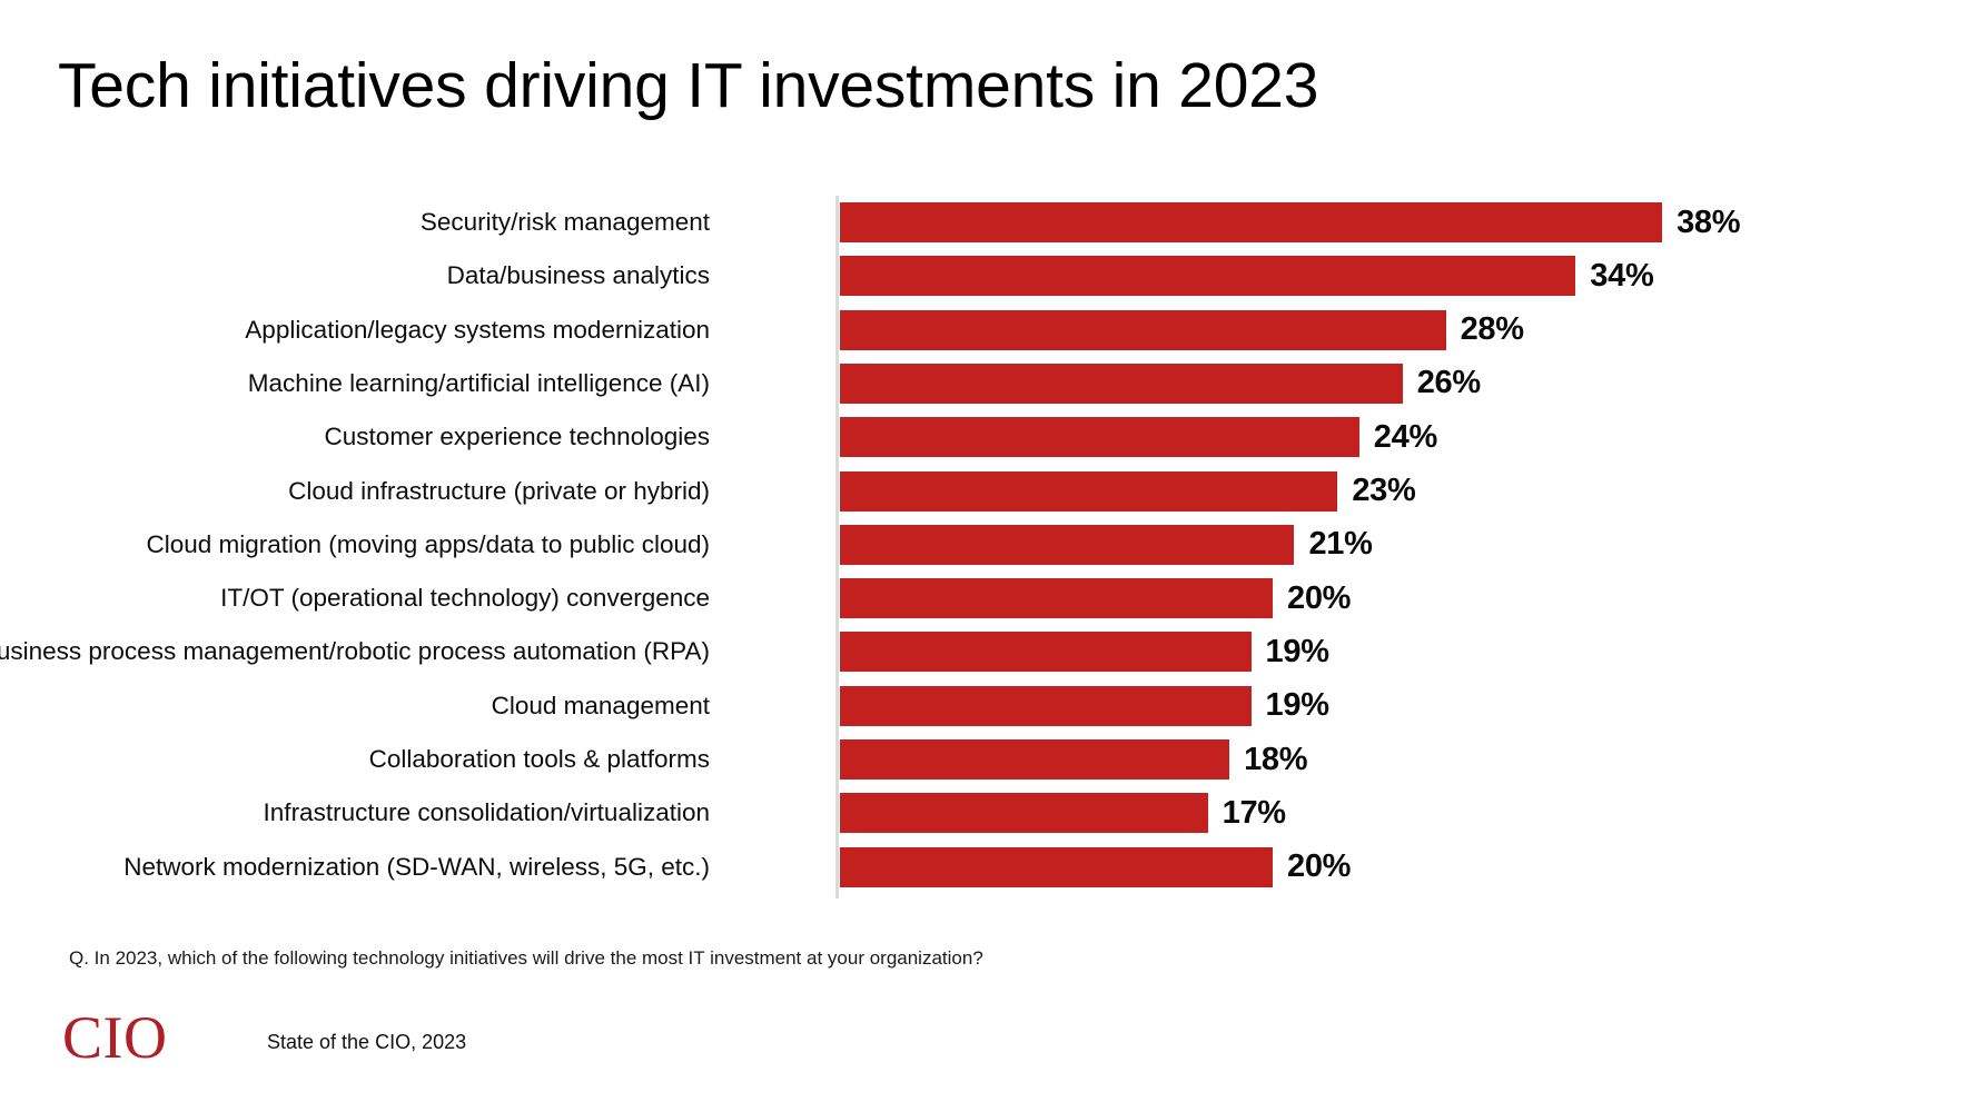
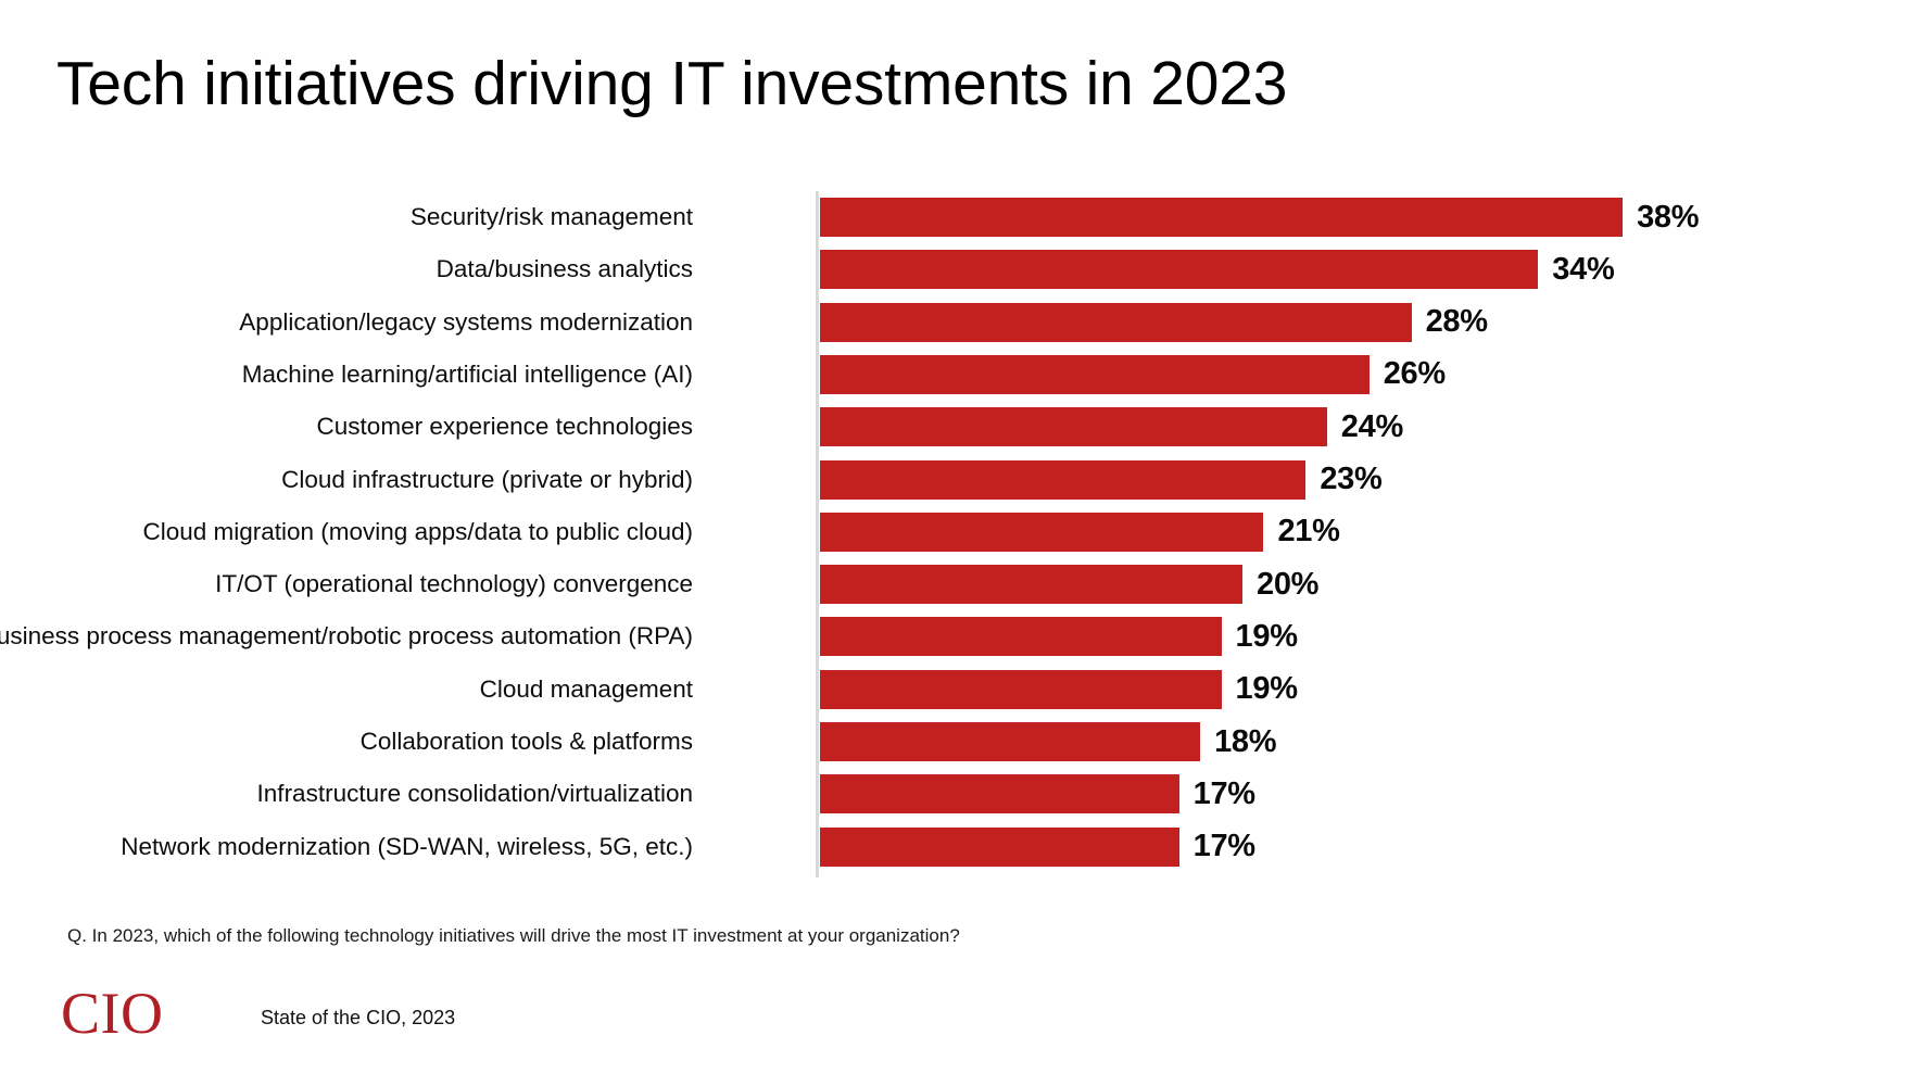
Network modernization (SD-WAN, wireless, 5G, etc.): 20% -> 17%
